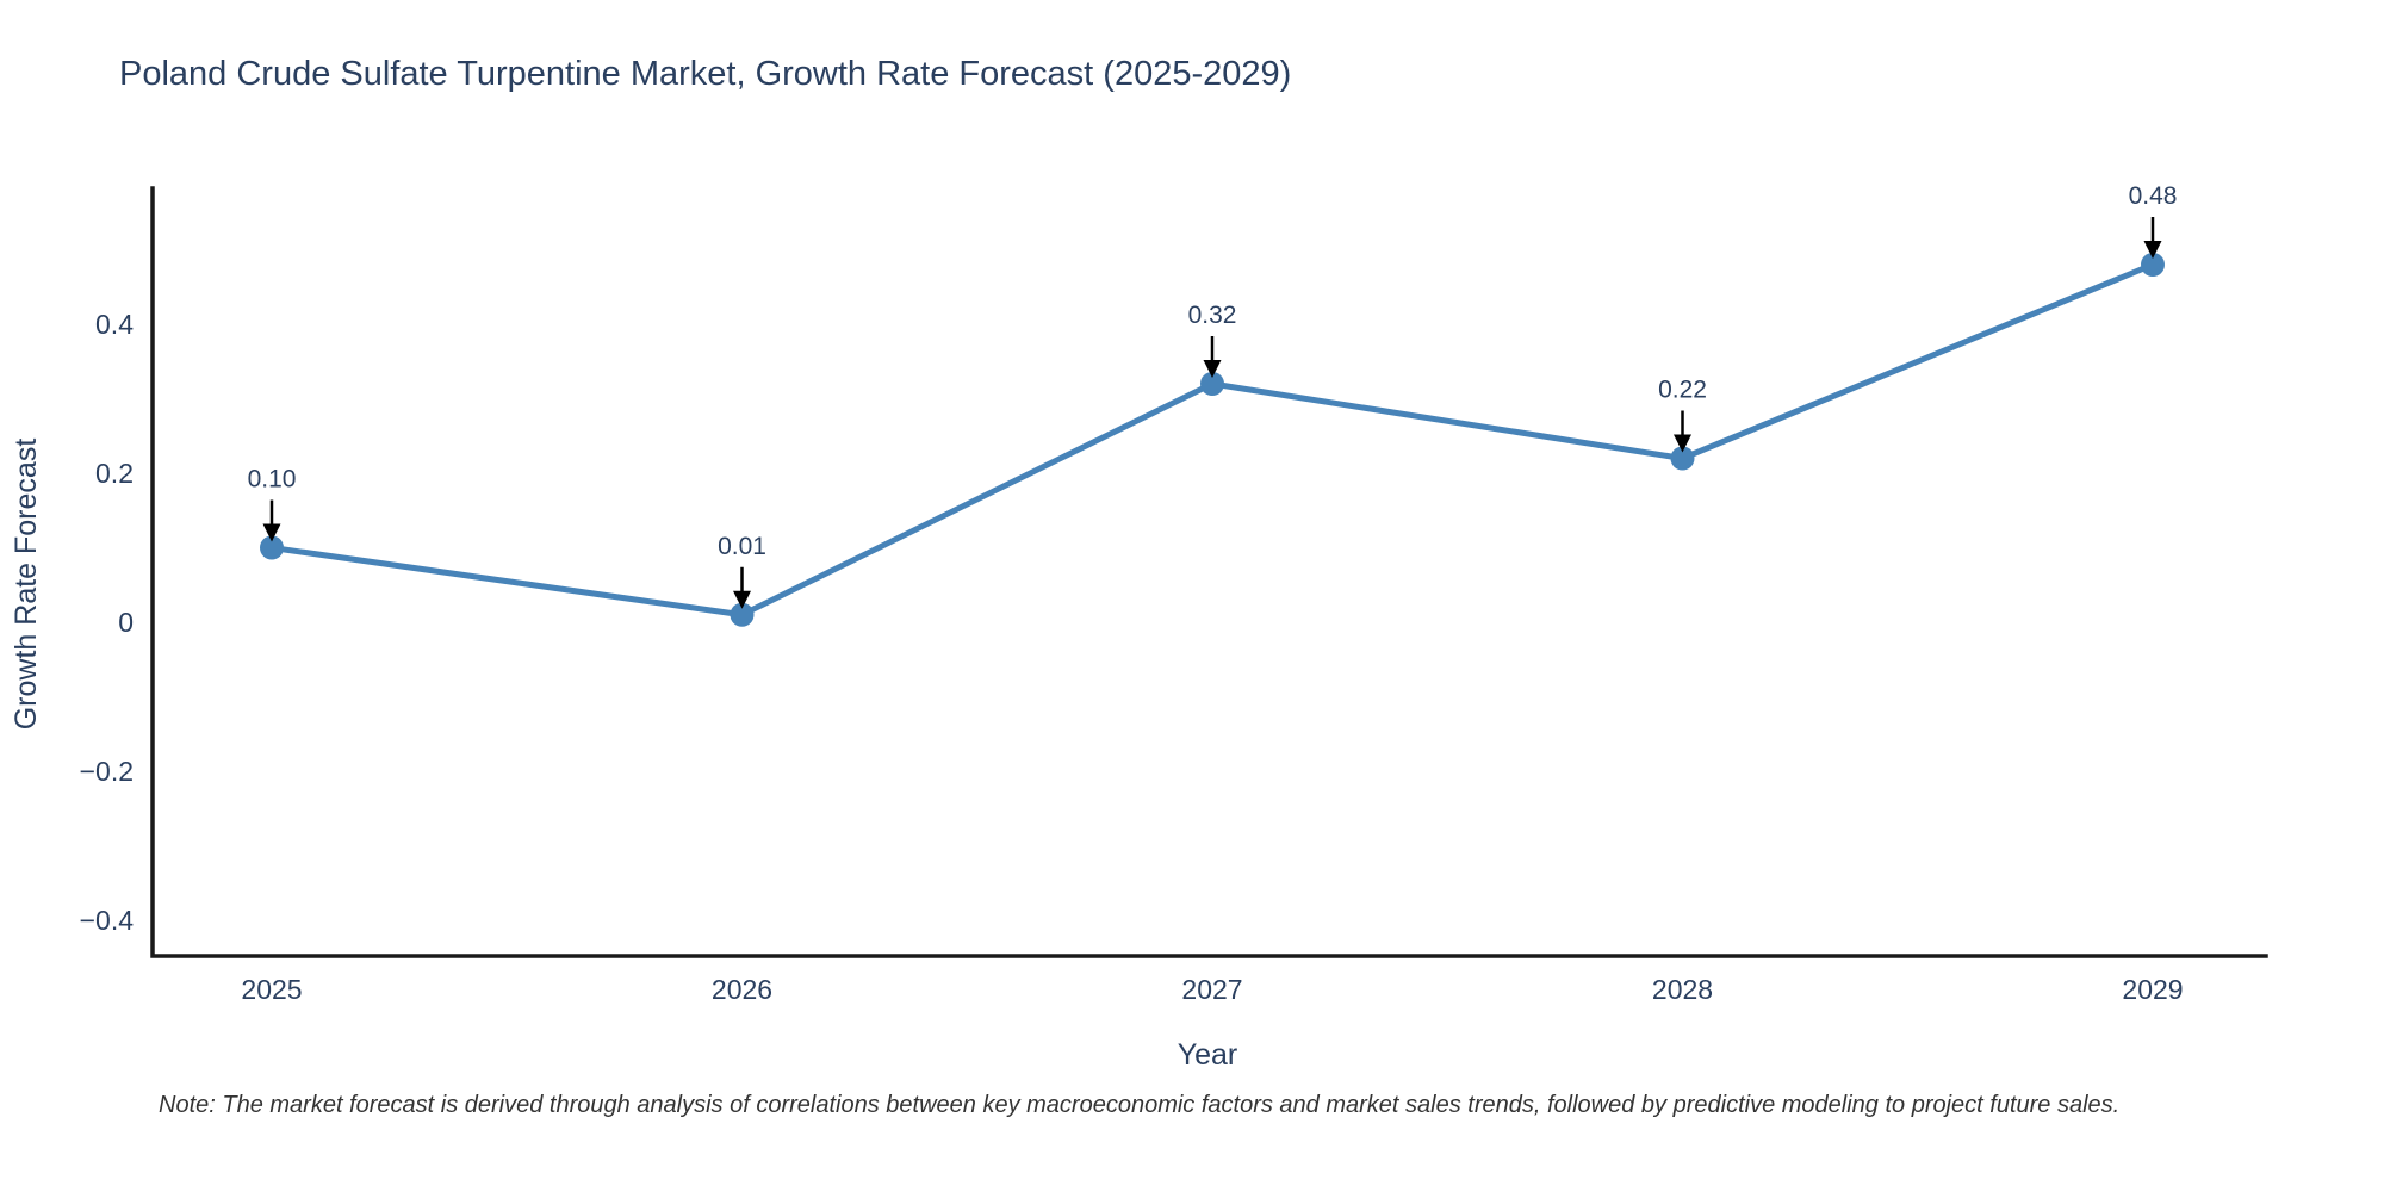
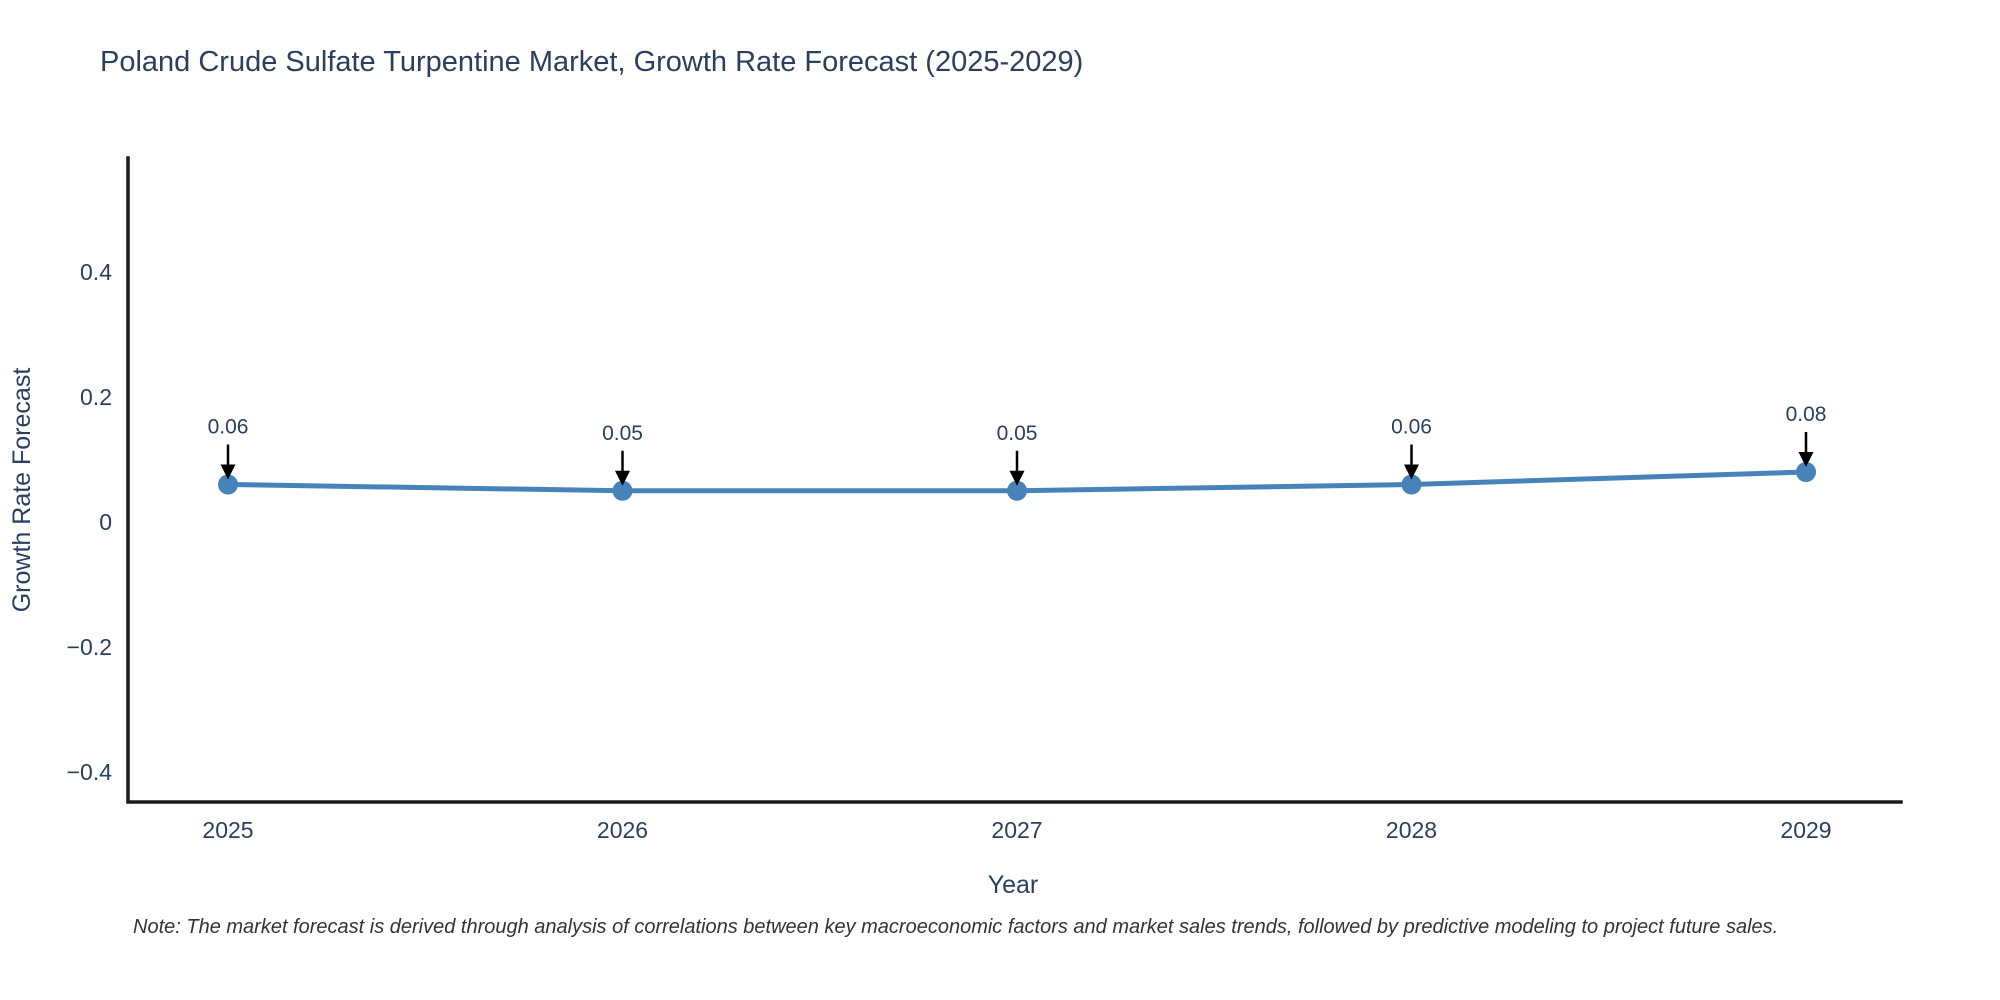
2025: 0.10 -> 0.06
2026: 0.01 -> 0.05
2027: 0.32 -> 0.05
2028: 0.22 -> 0.06
2029: 0.48 -> 0.08
